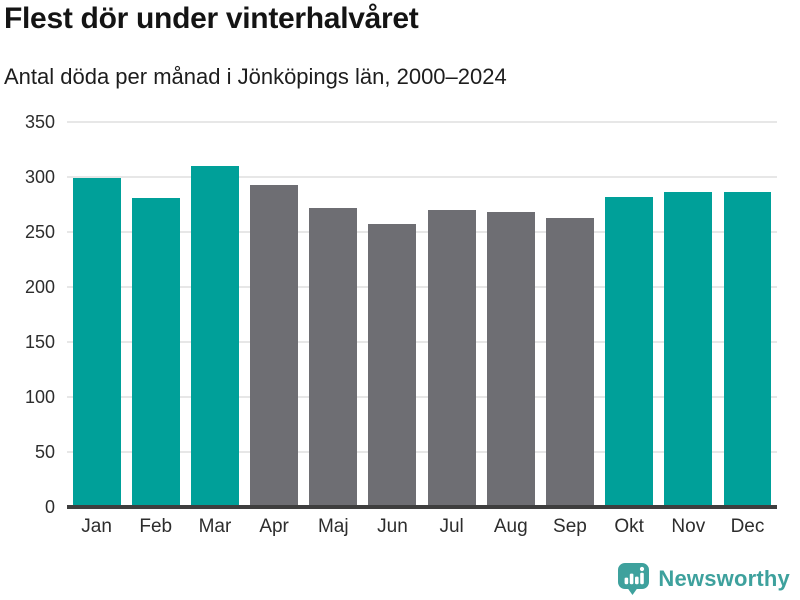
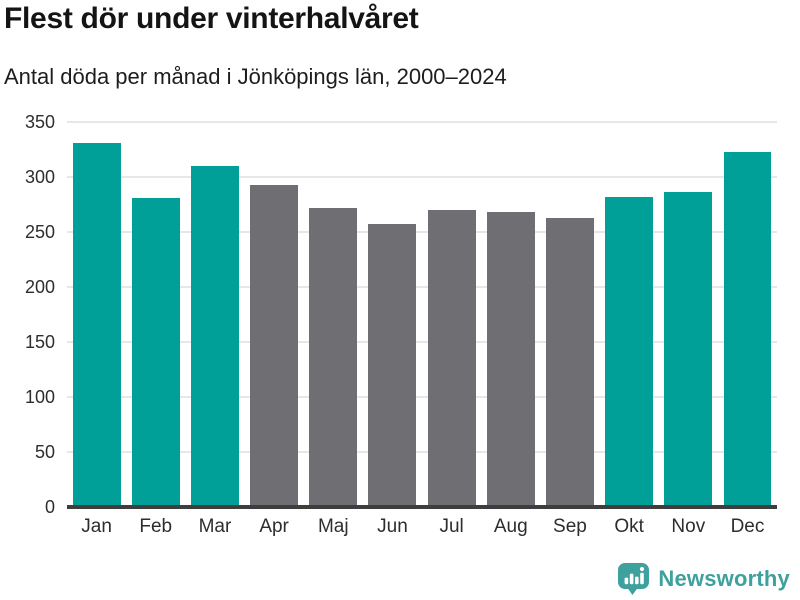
Jan: 299 -> 331
Dec: 286 -> 323
